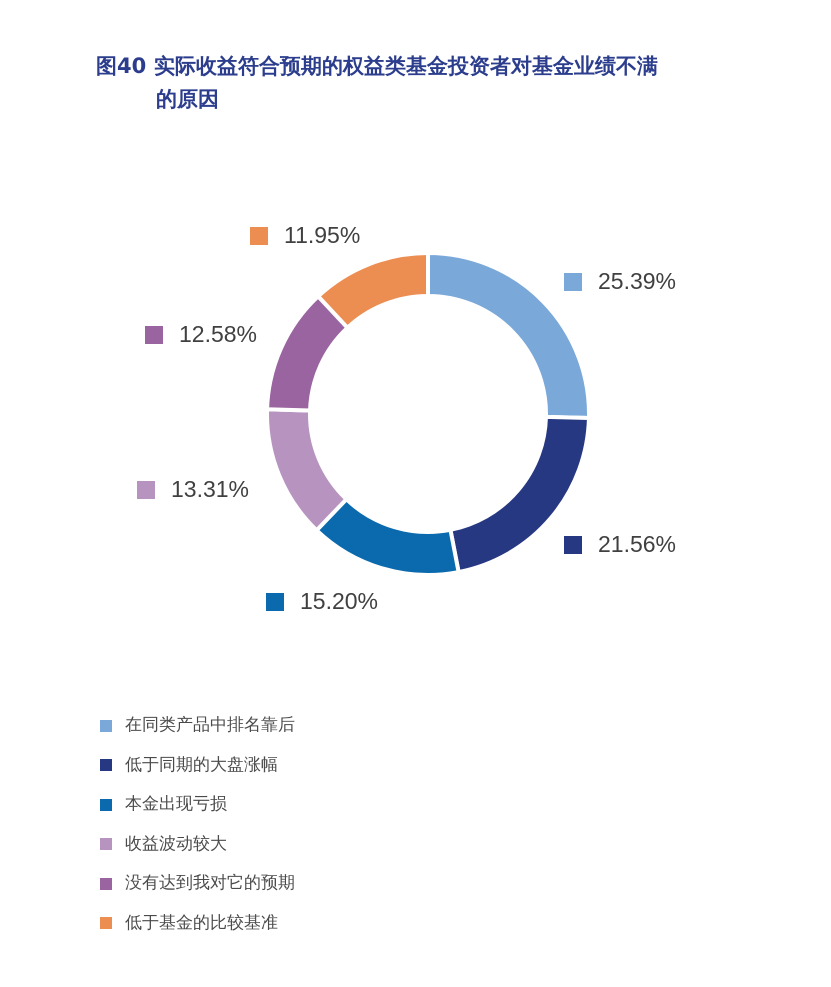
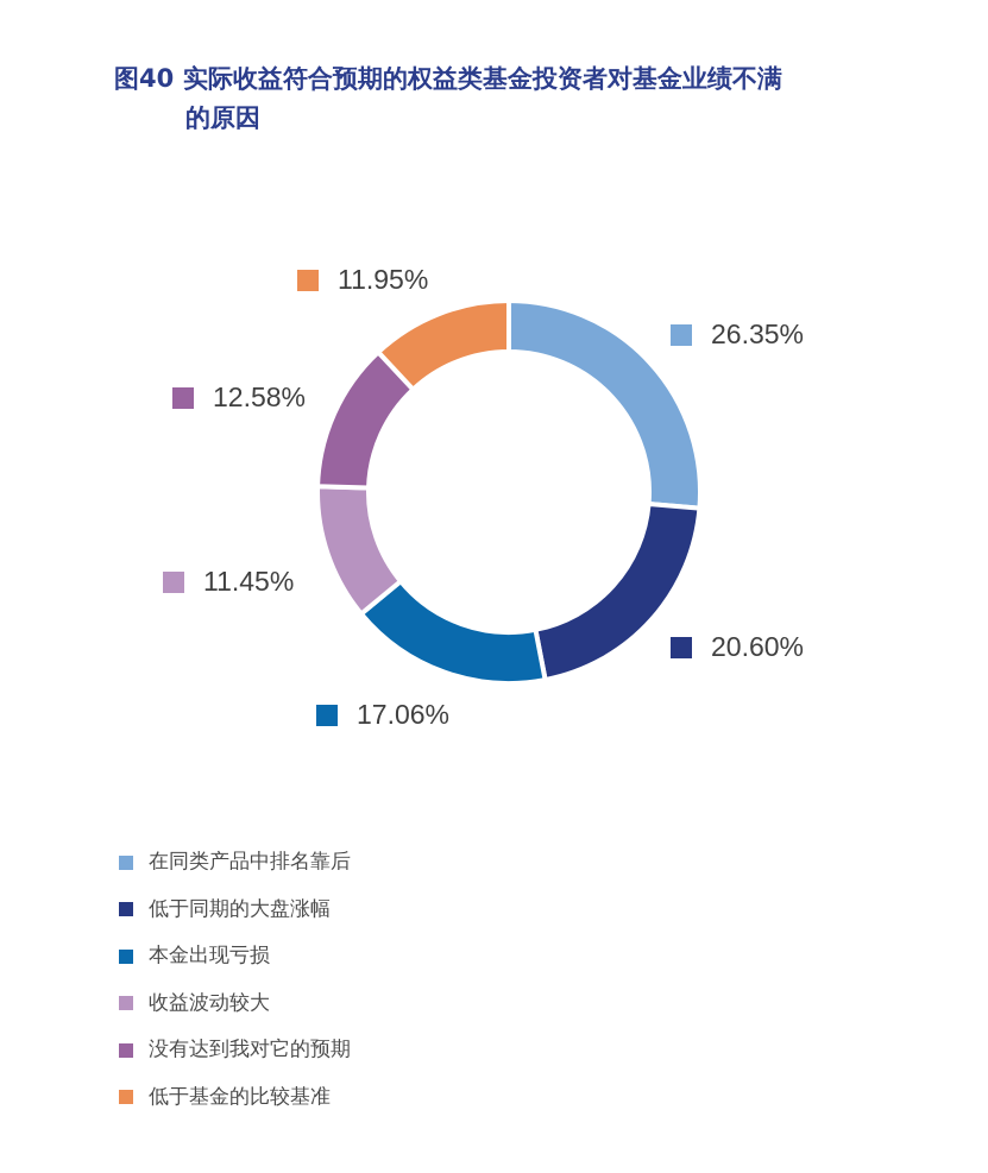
在同类产品中排名靠后: 25.39% -> 26.35%
低于同期的大盘涨幅: 21.56% -> 20.60%
本金出现亏损: 15.20% -> 17.06%
收益波动较大: 13.31% -> 11.45%
